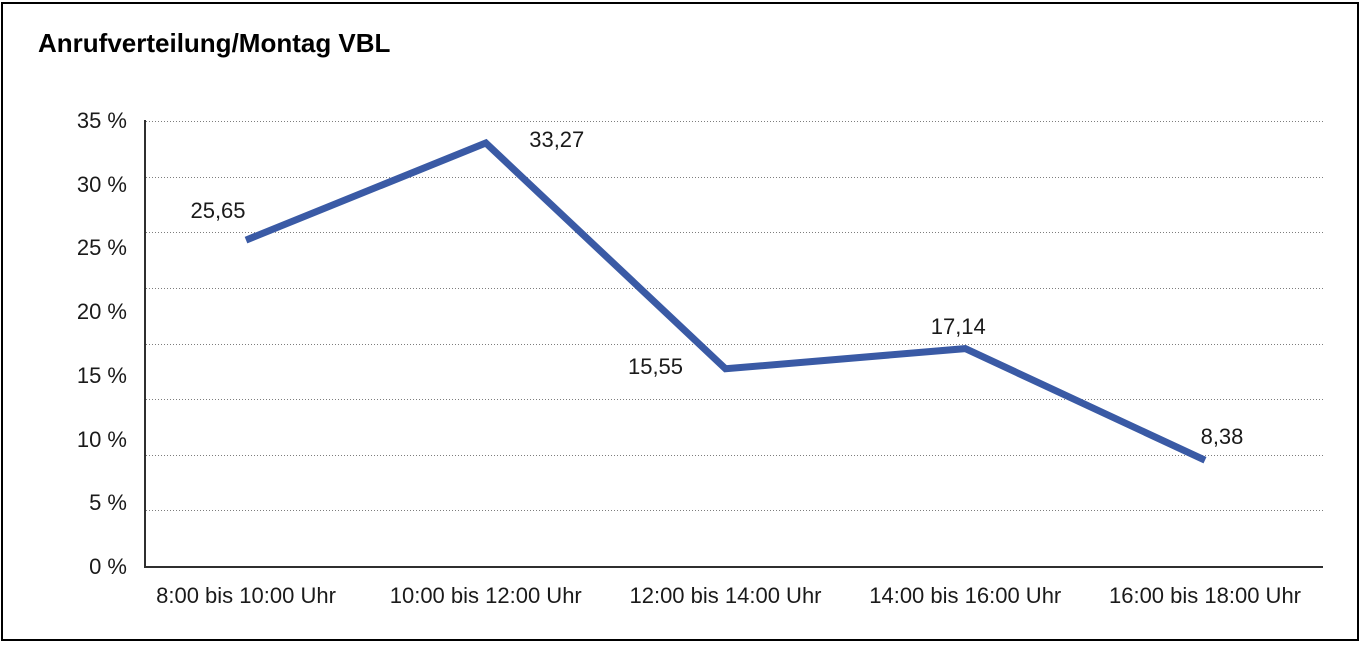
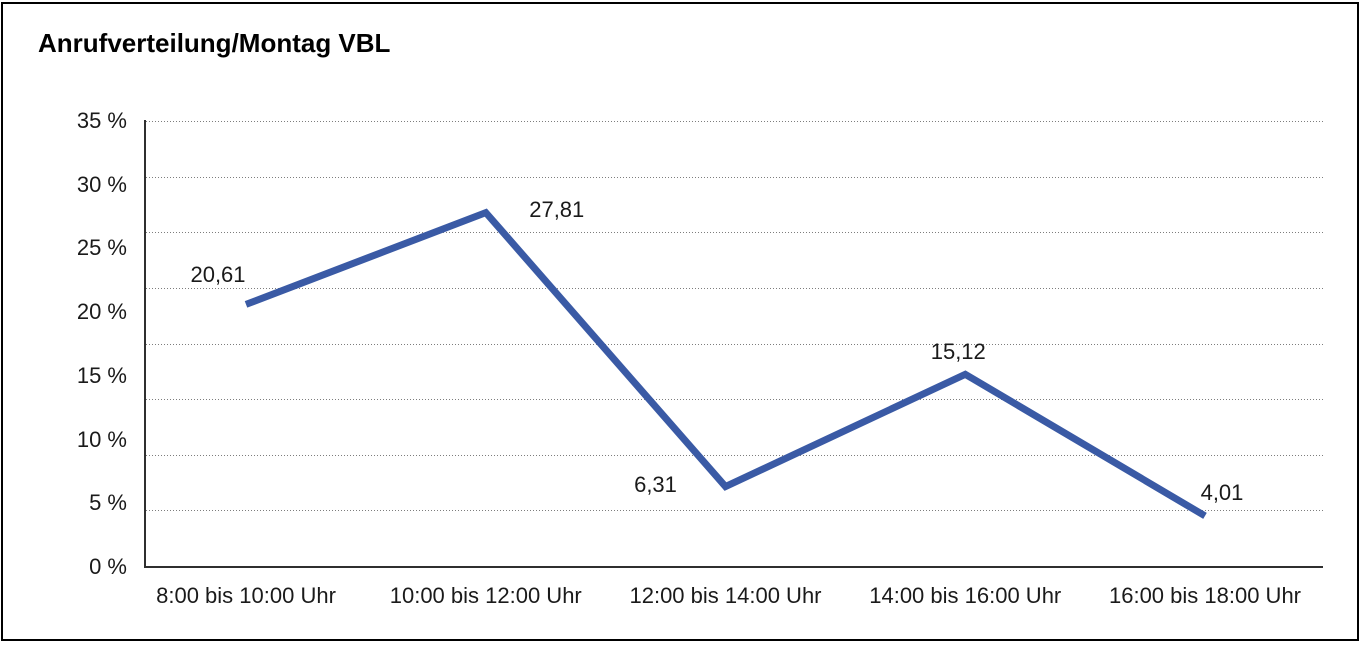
8:00 bis 10:00 Uhr: 25,65 -> 20,61
10:00 bis 12:00 Uhr: 33,27 -> 27,81
12:00 bis 14:00 Uhr: 15,55 -> 6,31
14:00 bis 16:00 Uhr: 17,14 -> 15,12
16:00 bis 18:00 Uhr: 8,38 -> 4,01
